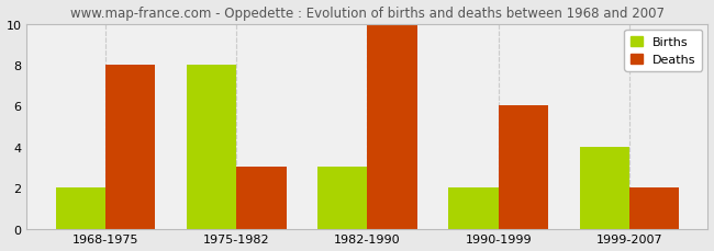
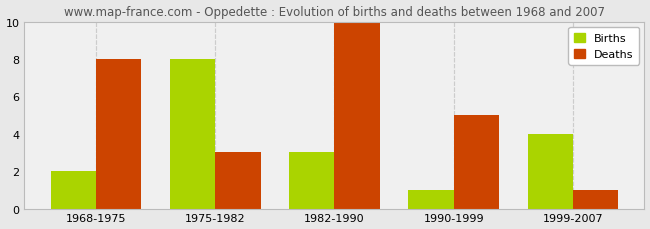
Births/1990-1999: 2 -> 1
Deaths/1990-1999: 6 -> 5
Deaths/1999-2007: 2 -> 1
